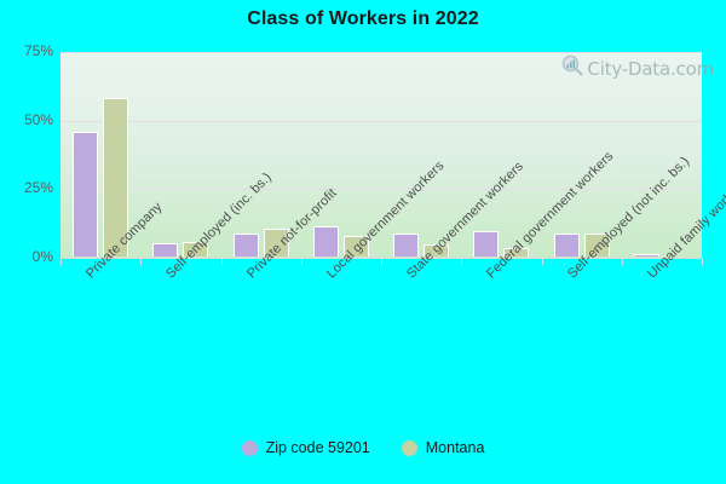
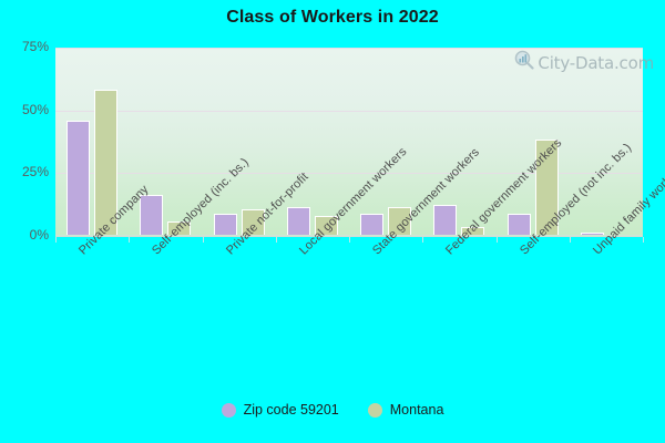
Zip code 59201/Self-employed (inc. bs.): 5% -> 16%
Montana/State government workers: 5% -> 11%
Zip code 59201/Federal government workers: 9% -> 12%
Montana/Self-employed (not inc. bs.): 8% -> 38%
